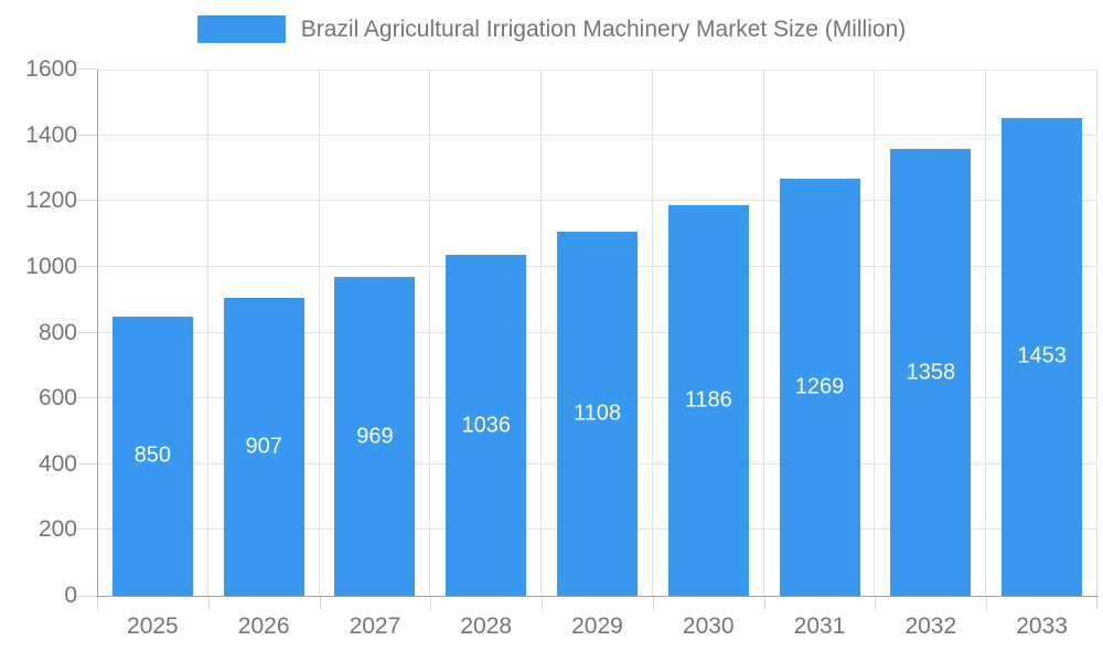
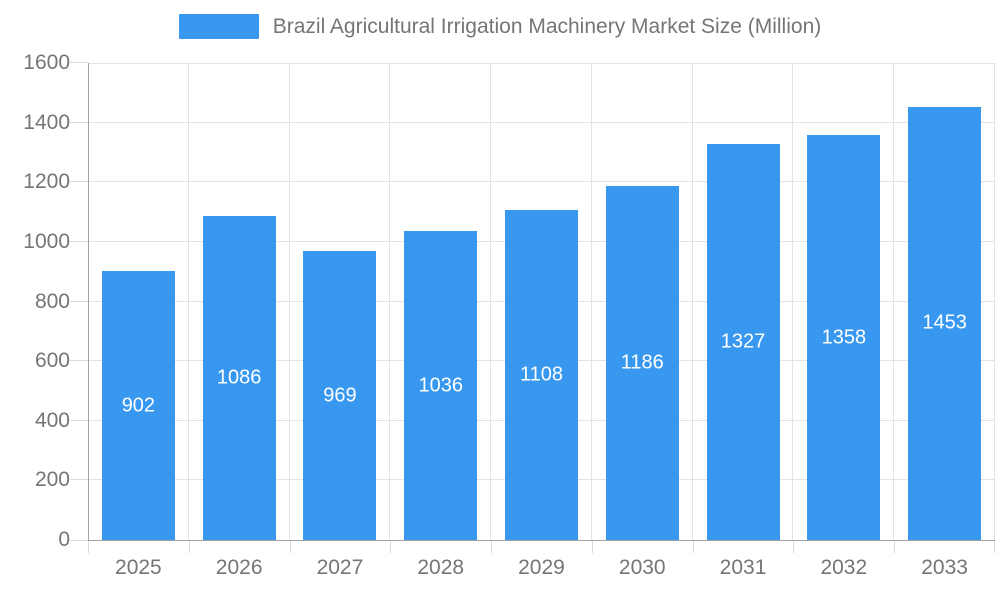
2025: 850 -> 902
2026: 907 -> 1086
2031: 1269 -> 1327
